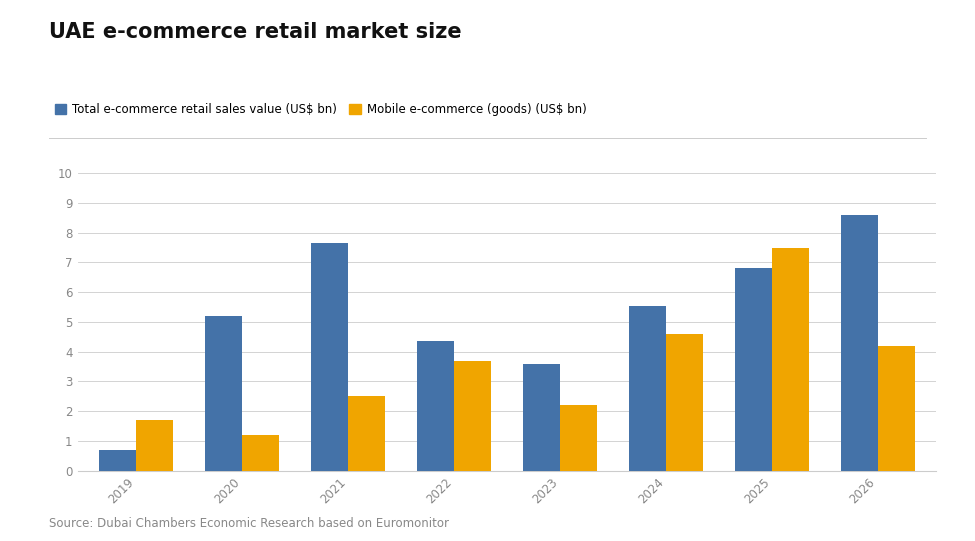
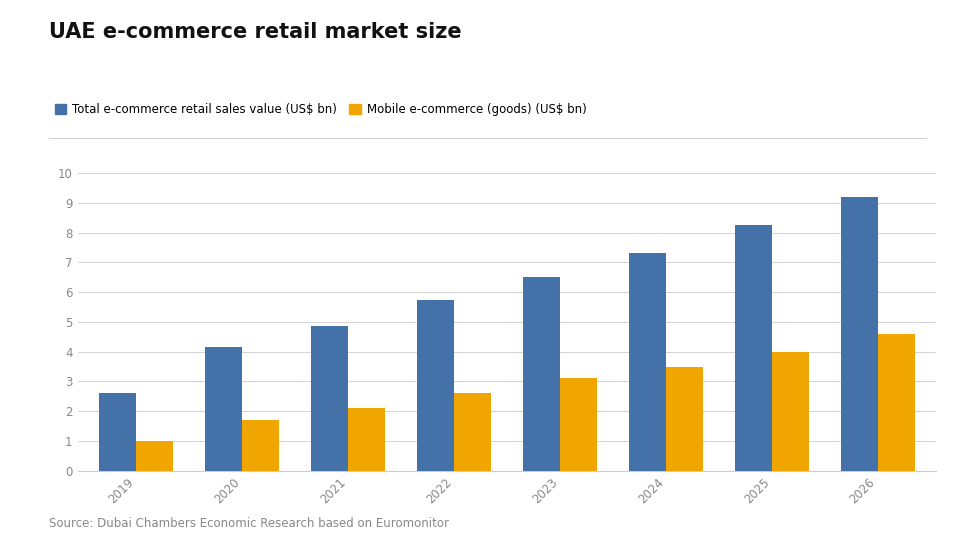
Total e-commerce retail sales value (US$ bn)/2019: 0.70 -> 2.60
Mobile e-commerce (goods) (US$ bn)/2019: 1.7 -> 1.0
Total e-commerce retail sales value (US$ bn)/2020: 5.20 -> 4.15
Mobile e-commerce (goods) (US$ bn)/2020: 1.2 -> 1.7
Total e-commerce retail sales value (US$ bn)/2021: 7.65 -> 4.85
Mobile e-commerce (goods) (US$ bn)/2021: 2.5 -> 2.1
Total e-commerce retail sales value (US$ bn)/2022: 4.35 -> 5.75
Mobile e-commerce (goods) (US$ bn)/2022: 3.7 -> 2.6
Total e-commerce retail sales value (US$ bn)/2023: 3.60 -> 6.50
Mobile e-commerce (goods) (US$ bn)/2023: 2.2 -> 3.1
Total e-commerce retail sales value (US$ bn)/2024: 5.55 -> 7.30
Mobile e-commerce (goods) (US$ bn)/2024: 4.6 -> 3.5
Total e-commerce retail sales value (US$ bn)/2025: 6.80 -> 8.25
Mobile e-commerce (goods) (US$ bn)/2025: 7.5 -> 4.0
Total e-commerce retail sales value (US$ bn)/2026: 8.60 -> 9.20
Mobile e-commerce (goods) (US$ bn)/2026: 4.2 -> 4.6
